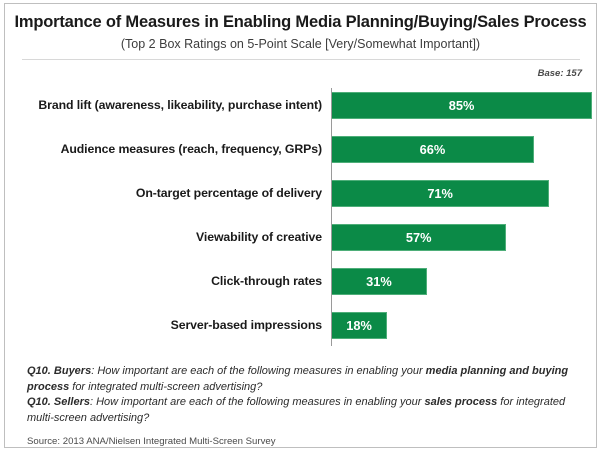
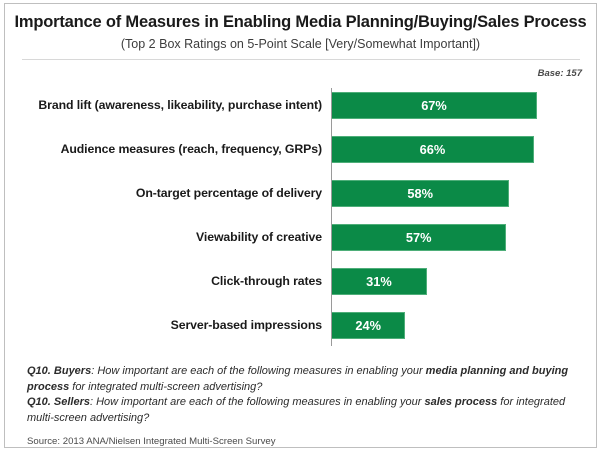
Brand lift (awareness, likeability, purchase intent): 85% -> 67%
On-target percentage of delivery: 71% -> 58%
Server-based impressions: 18% -> 24%
